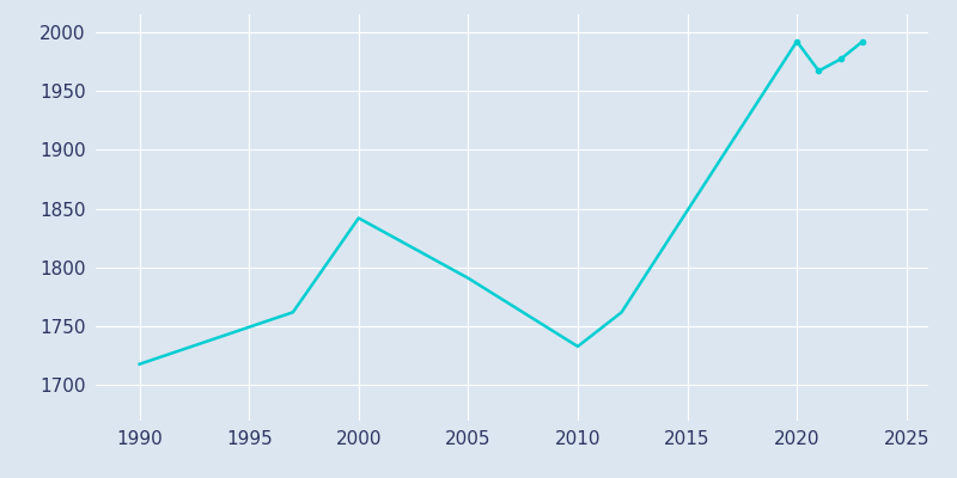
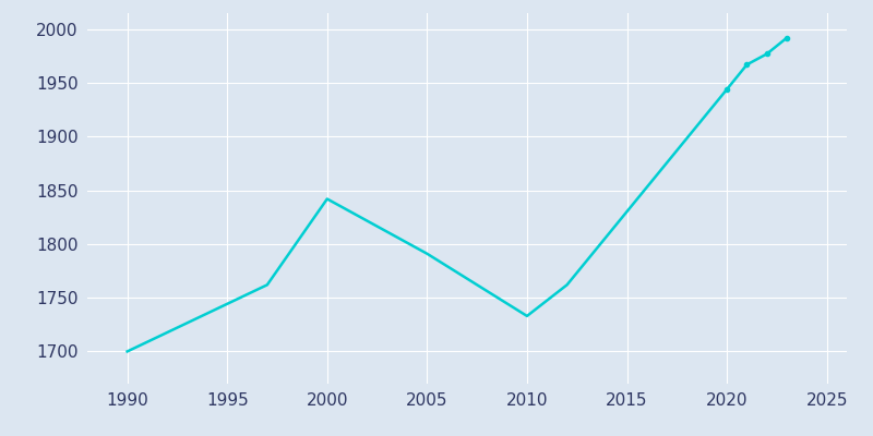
1990: 1718 -> 1700
2020: 1992 -> 1944
